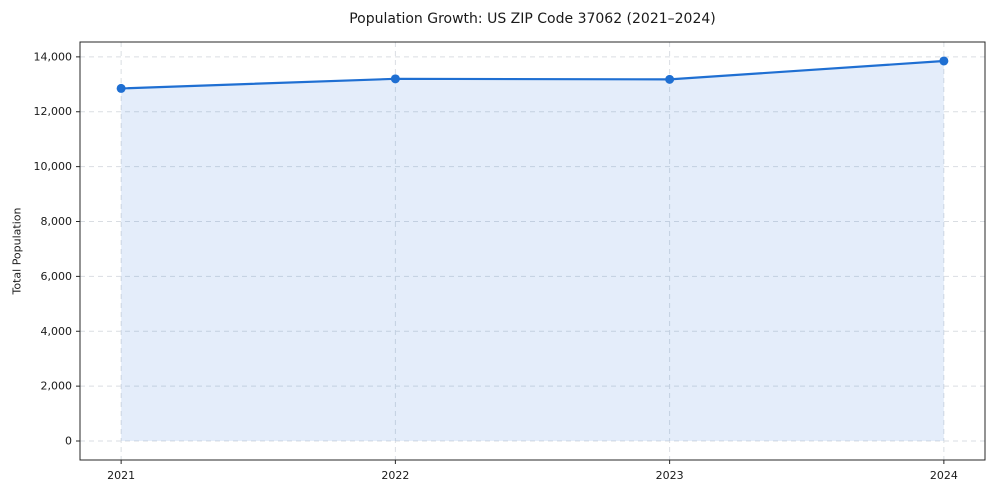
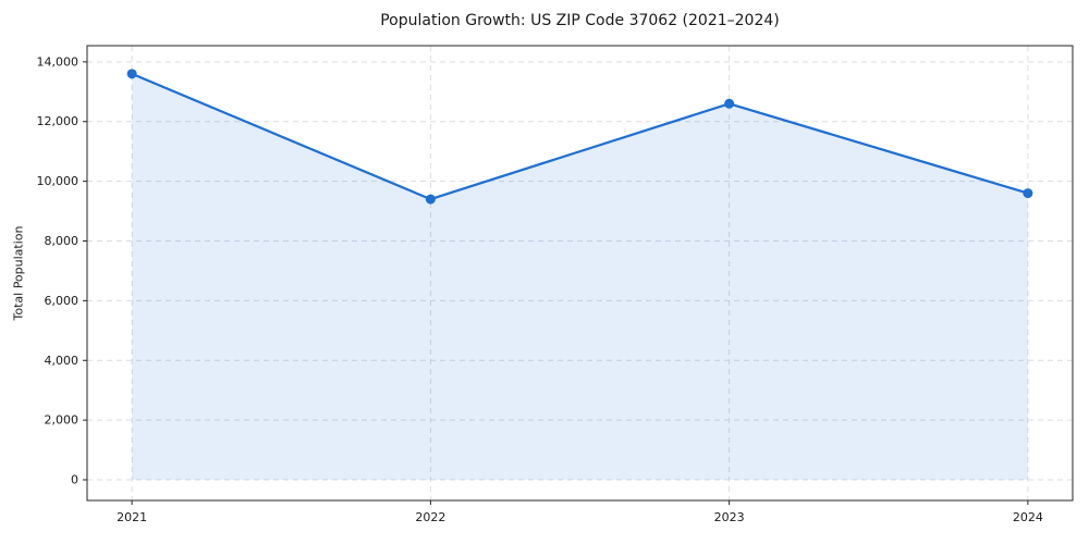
2021: 12800 -> 13600
2022: 13200 -> 9400
2023: 13200 -> 12600
2024: 13800 -> 9600
